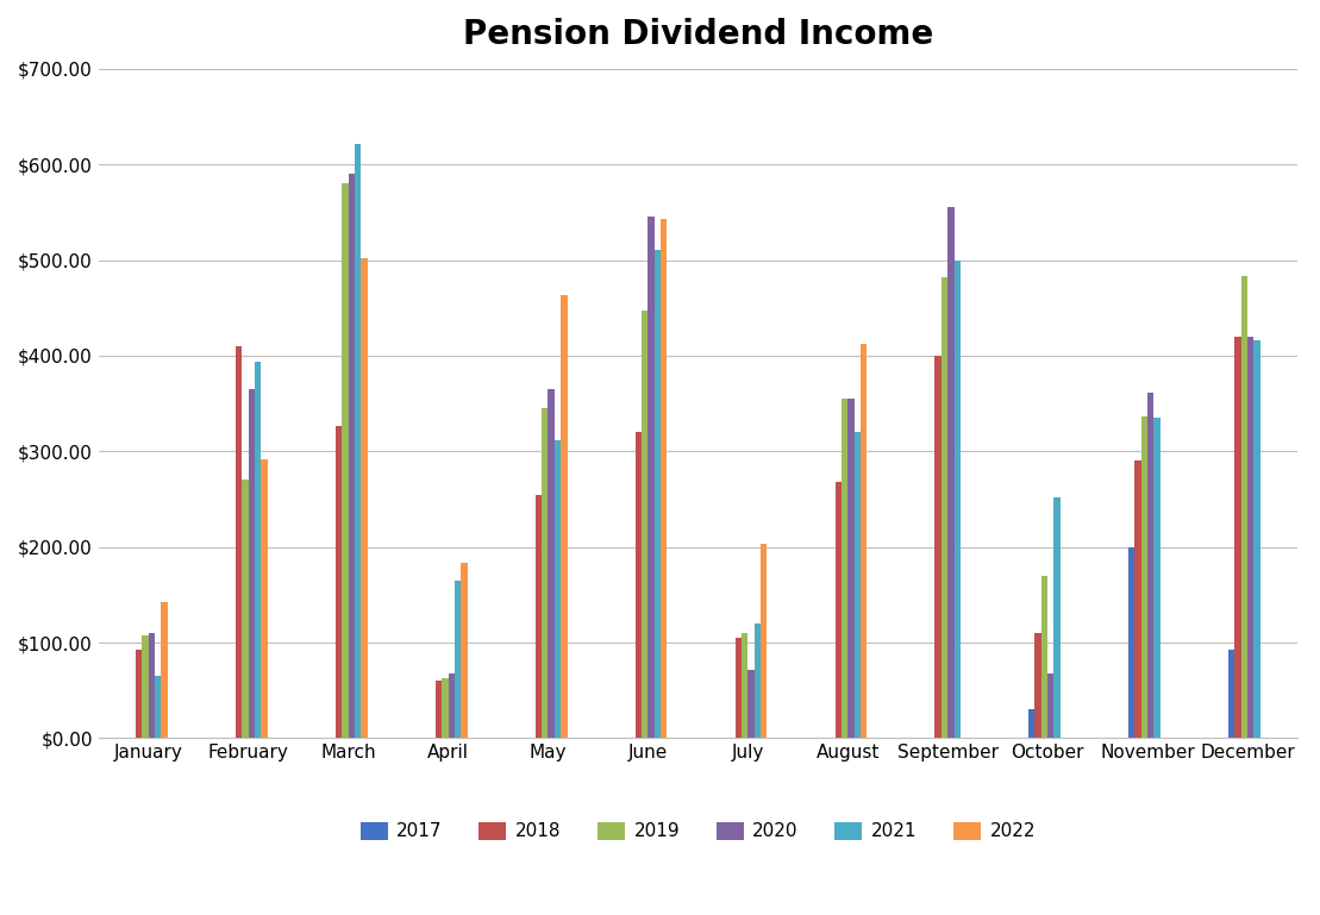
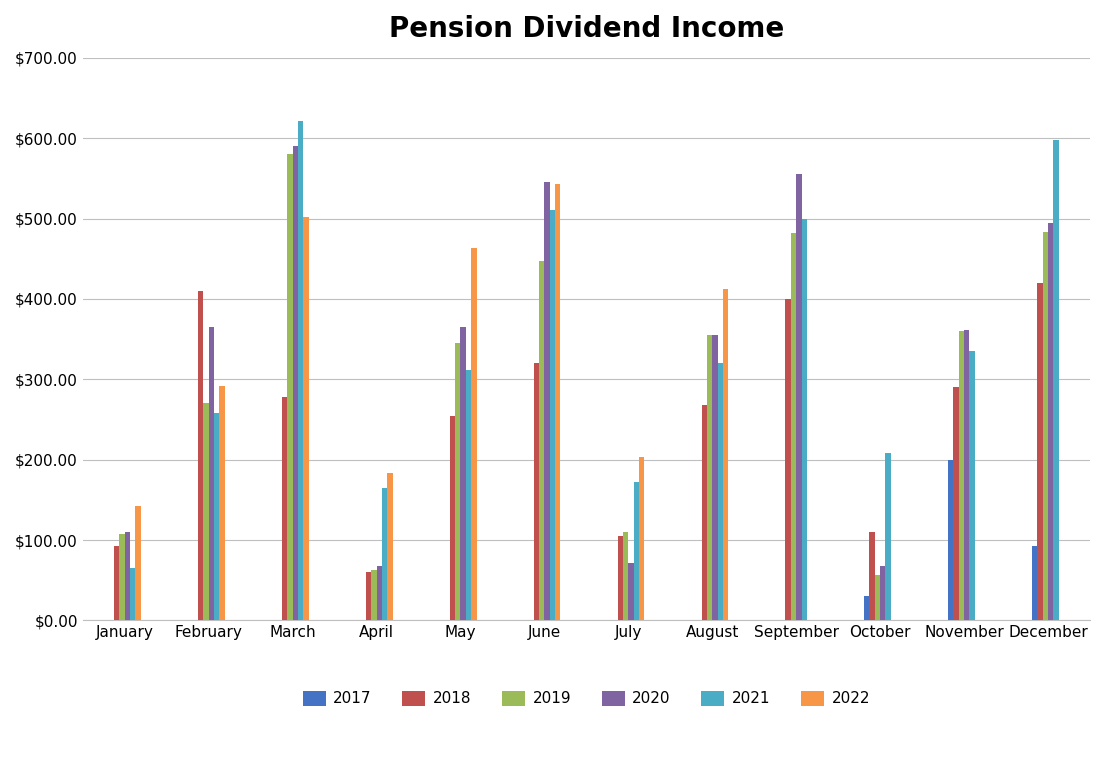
2021/February: $394 -> $258
2018/March: $326 -> $278
2021/July: $120 -> $172
2019/October: $170 -> $57
2021/October: $252 -> $208
2019/November: $336 -> $360
2020/December: $420 -> $495
2021/December: $416 -> $598
